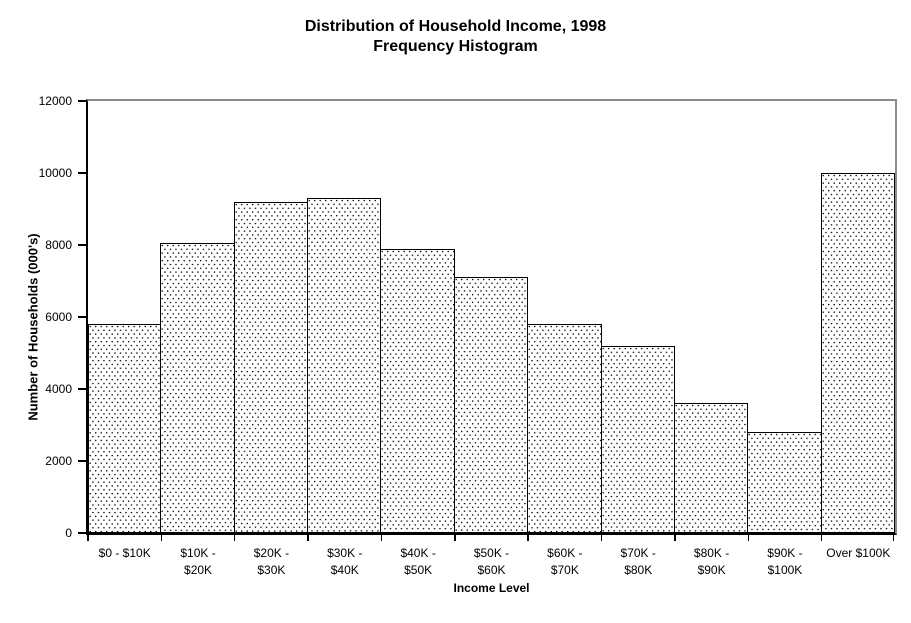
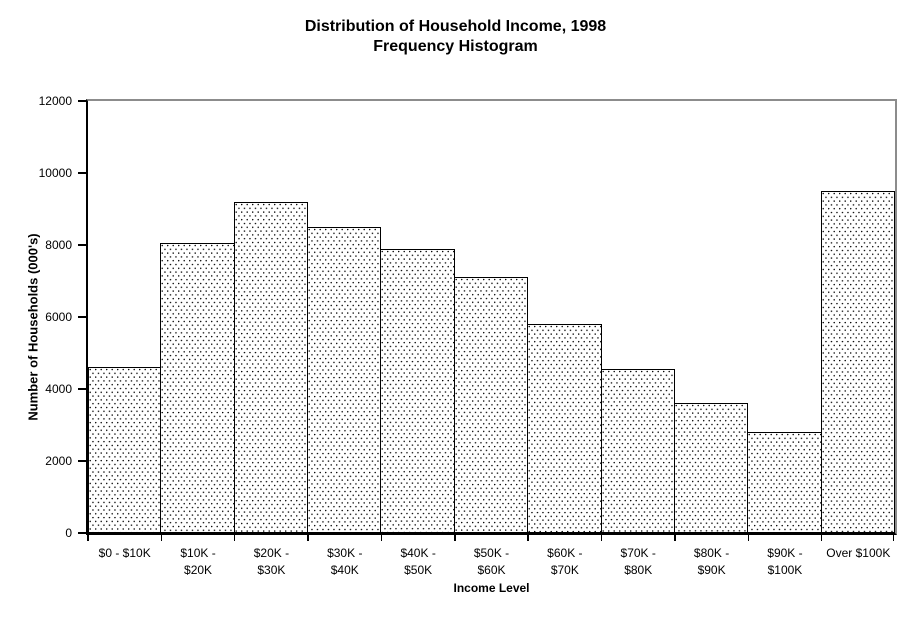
$0 - $10K: 5800 -> 4600
$30K - $40K: 9300 -> 8500
$70K - $80K: 5200 -> 4600
Over $100K: 10000 -> 9500
